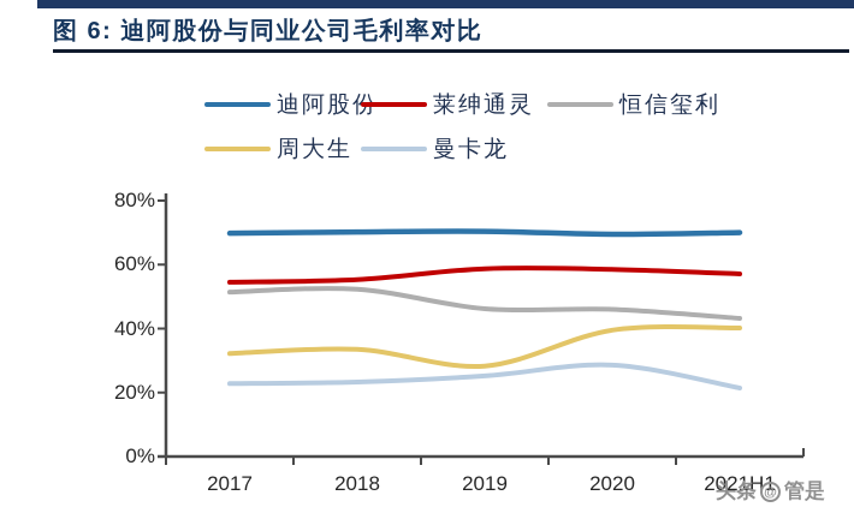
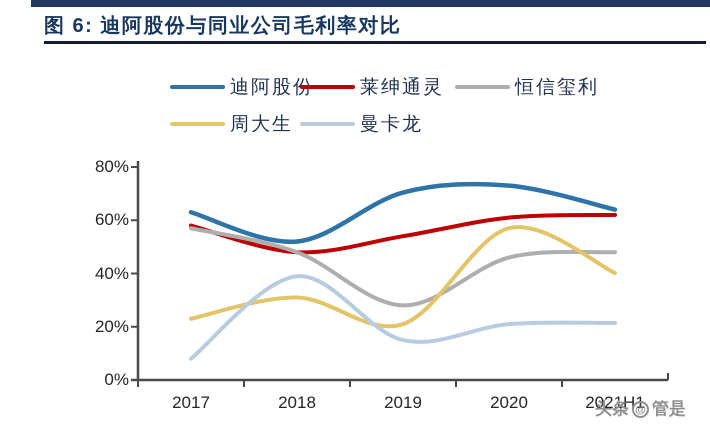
迪阿股份/2017: 70% -> 63%
莱绅通灵/2017: 54% -> 58%
恒信玺利/2017: 51% -> 57%
周大生/2017: 32% -> 23%
曼卡龙/2017: 23% -> 8%
迪阿股份/2018: 70% -> 52%
莱绅通灵/2018: 55% -> 48%
恒信玺利/2018: 52% -> 48%
周大生/2018: 34% -> 31%
曼卡龙/2018: 23% -> 39%
莱绅通灵/2019: 59% -> 54%
恒信玺利/2019: 46% -> 28%
周大生/2019: 28% -> 21%
曼卡龙/2019: 25% -> 15%
迪阿股份/2020: 70% -> 73%
莱绅通灵/2020: 58% -> 61%
周大生/2020: 40% -> 57%
曼卡龙/2020: 29% -> 21%
迪阿股份/2021H1: 70% -> 64%
莱绅通灵/2021H1: 57% -> 62%
恒信玺利/2021H1: 43% -> 48%
